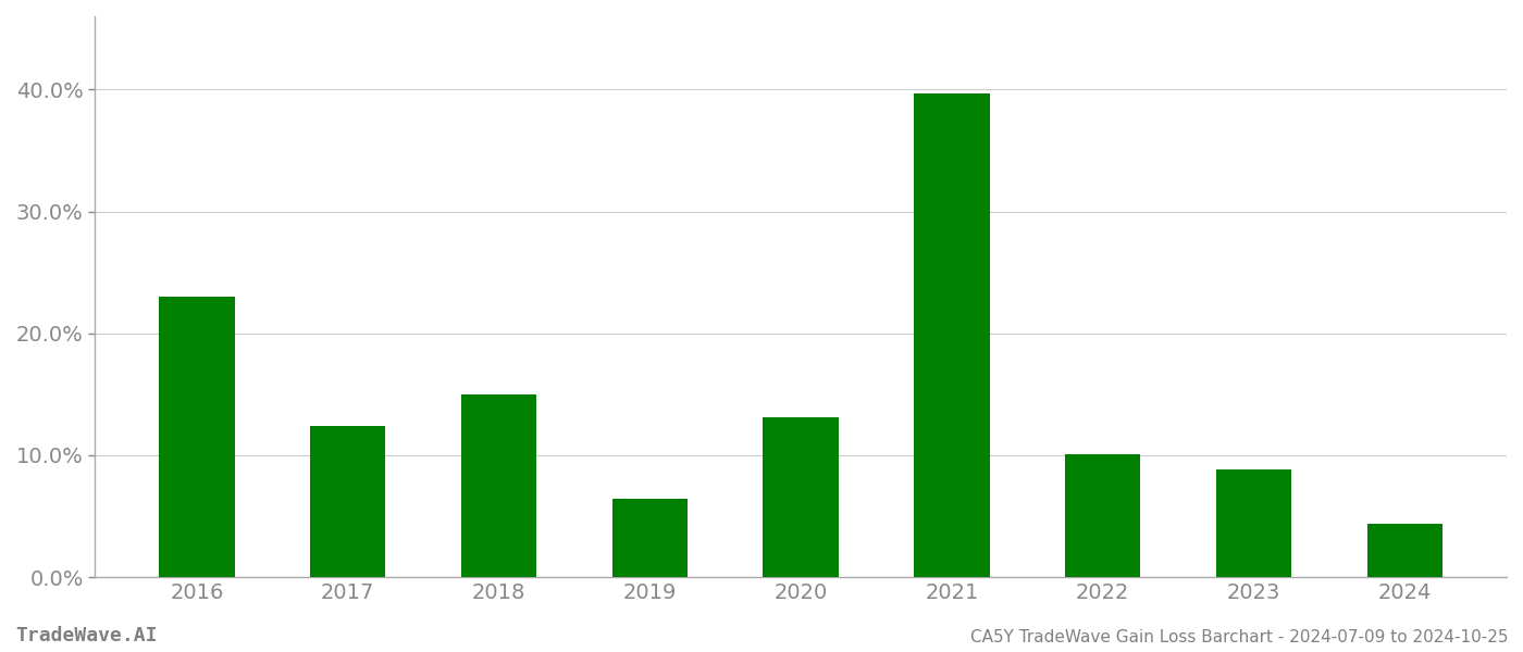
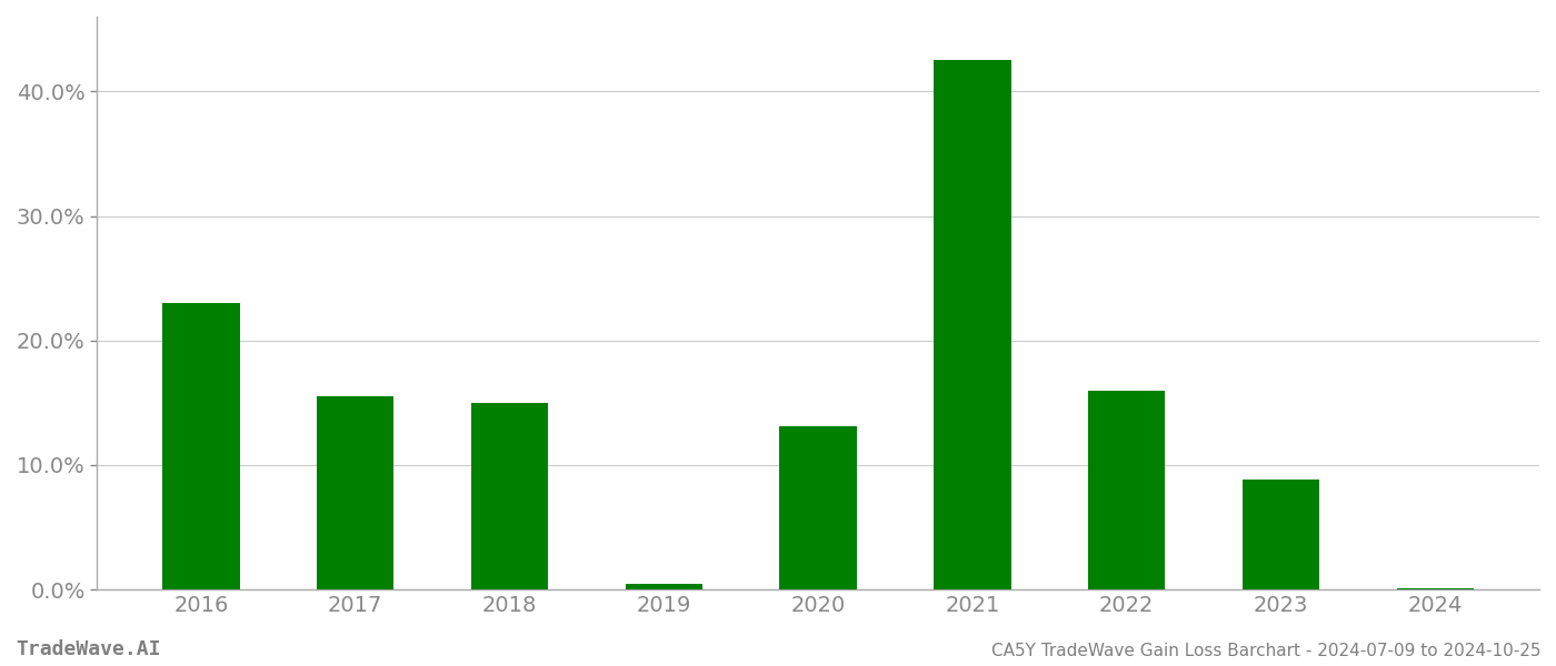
2017: 12.4% -> 15.5%
2019: 6.4% -> 0.5%
2021: 39.7% -> 42.5%
2022: 10.1% -> 16.0%
2024: 4.4% -> 0.1%
